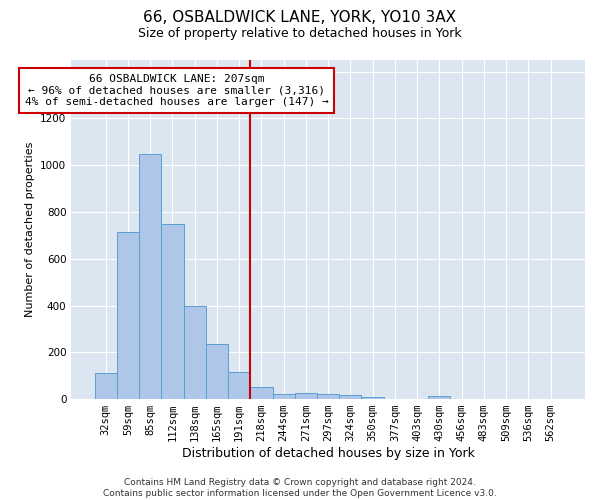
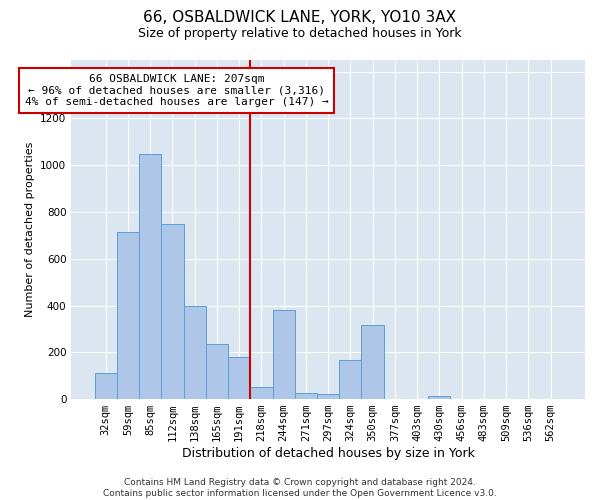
191sqm: 115 -> 180
244sqm: 22 -> 380
324sqm: 18 -> 165
350sqm: 10 -> 315
